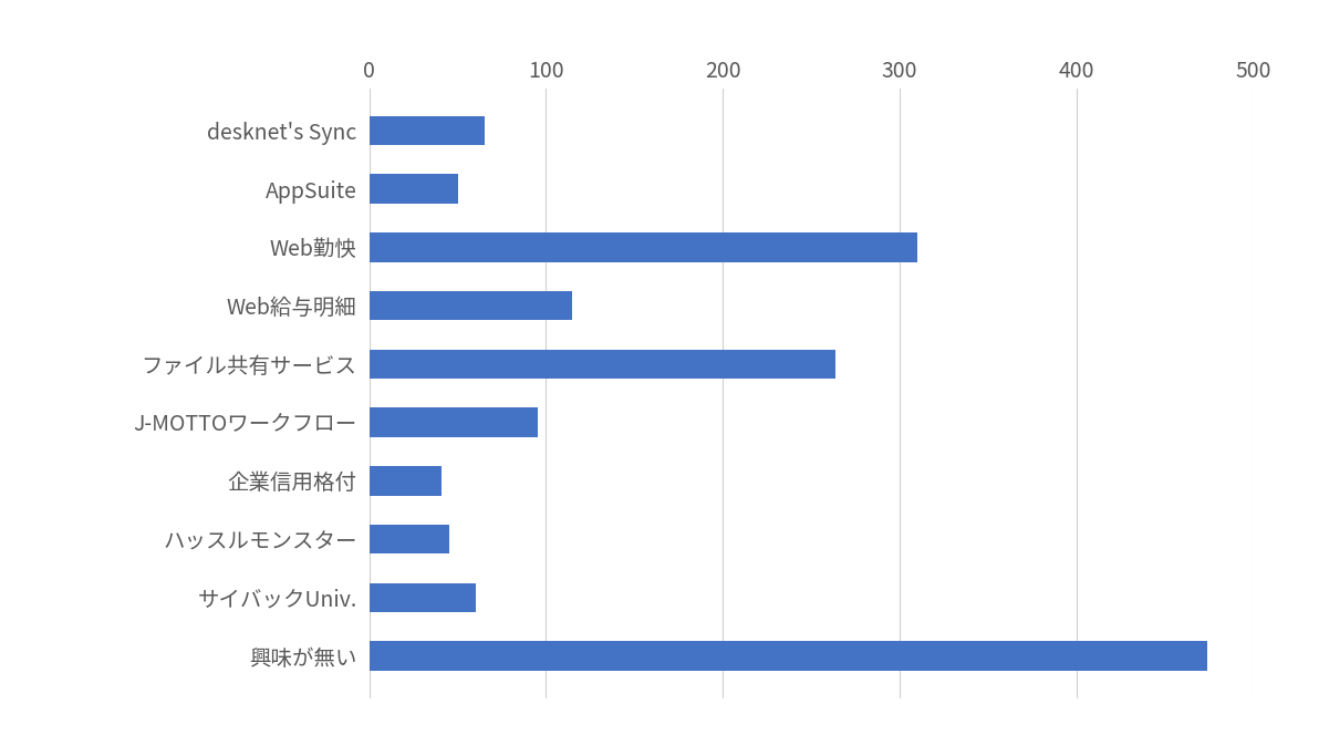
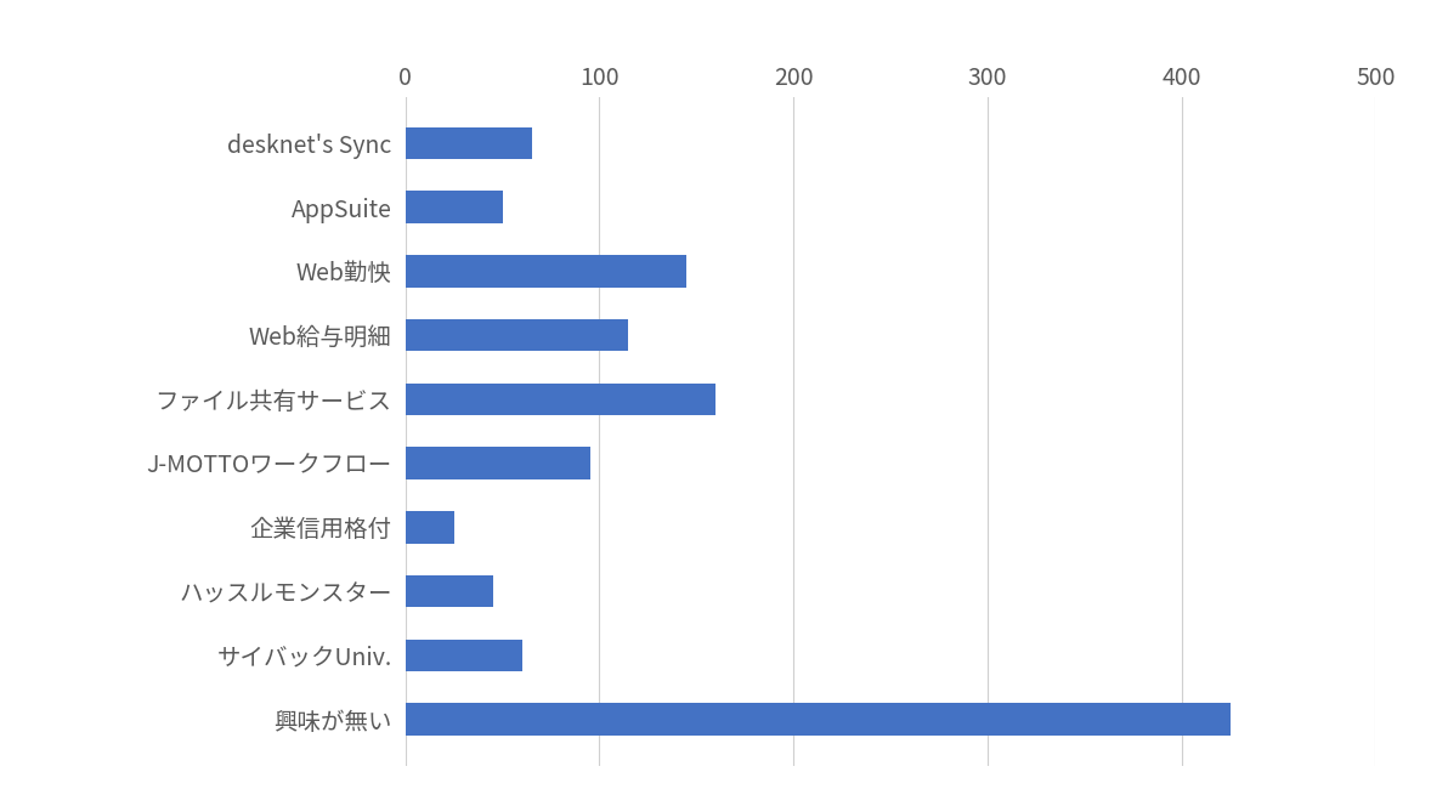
Web勤怏: 310 -> 145
ファイル共有サービス: 264 -> 160
企業信用格付: 41 -> 25
興味が無い: 474 -> 425
